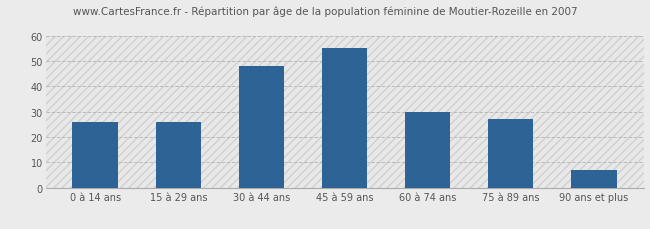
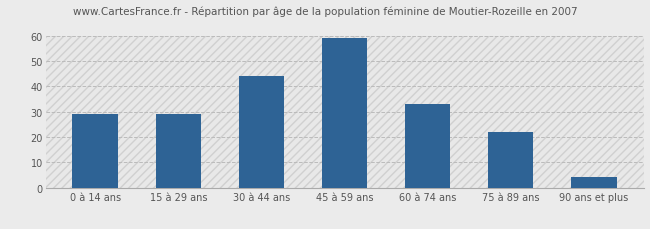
0 à 14 ans: 26 -> 29
15 à 29 ans: 26 -> 29
30 à 44 ans: 48 -> 44
45 à 59 ans: 55 -> 59
60 à 74 ans: 30 -> 33
75 à 89 ans: 27 -> 22
90 ans et plus: 7 -> 4
